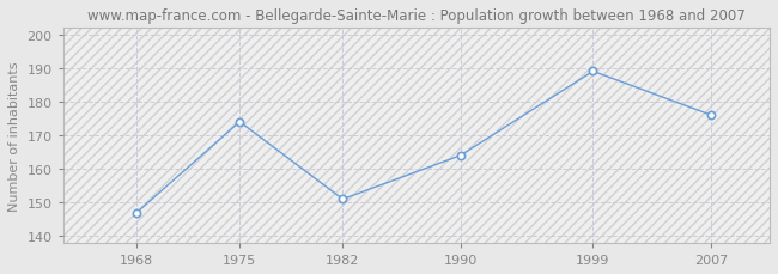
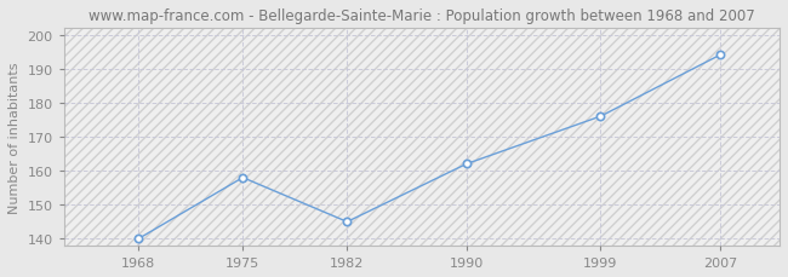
1968: 147 -> 140
1975: 174 -> 158
1982: 151 -> 145
1990: 164 -> 162
1999: 189 -> 176
2007: 176 -> 194
